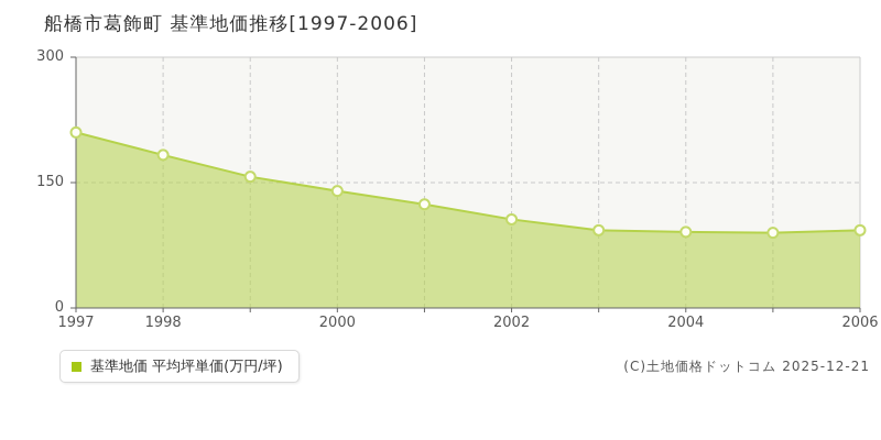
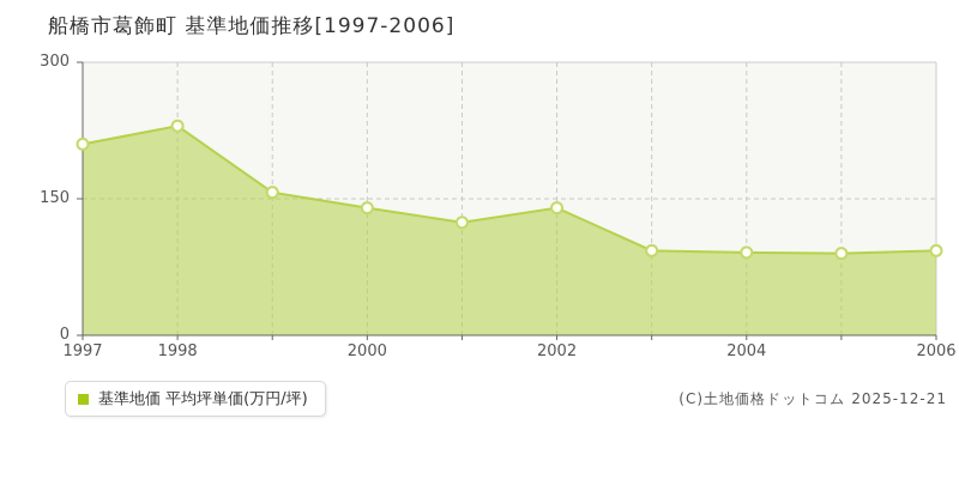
1998: 180 -> 230
2002: 110 -> 140
